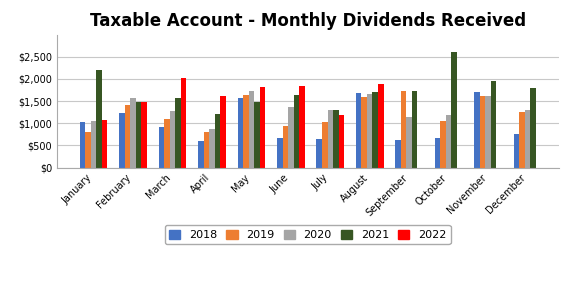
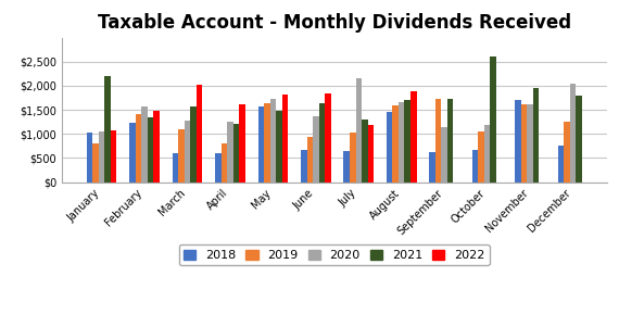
2021/February: $1,480 -> $1,350
2018/March: $920 -> $600
2020/April: $880 -> $1,250
2020/July: $1,290 -> $2,150
2018/August: $1,680 -> $1,450
2020/December: $1,290 -> $2,050
